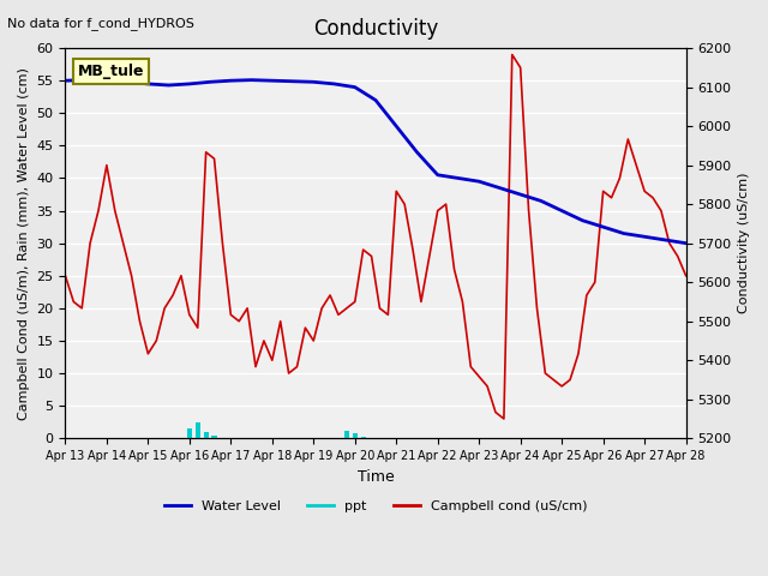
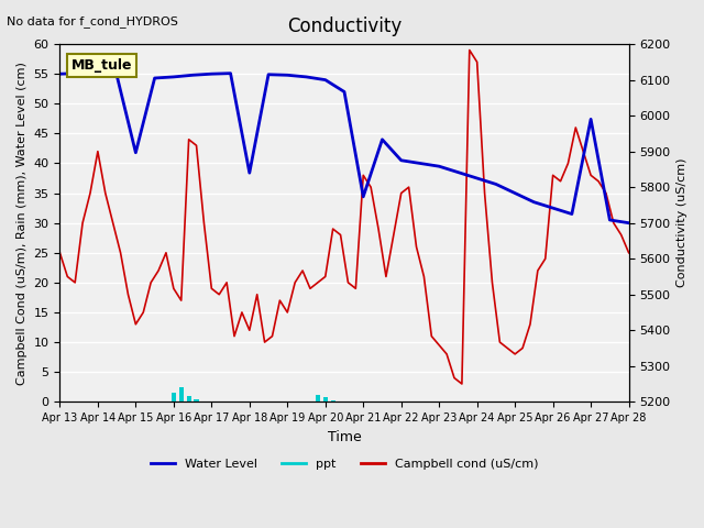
Water Level/Apr 15: 54.5 -> 41.8
Water Level/Apr 18: 55.0 -> 38.4
Water Level/Apr 21: 48.0 -> 34.4
Water Level/Apr 27: 31.0 -> 47.4
